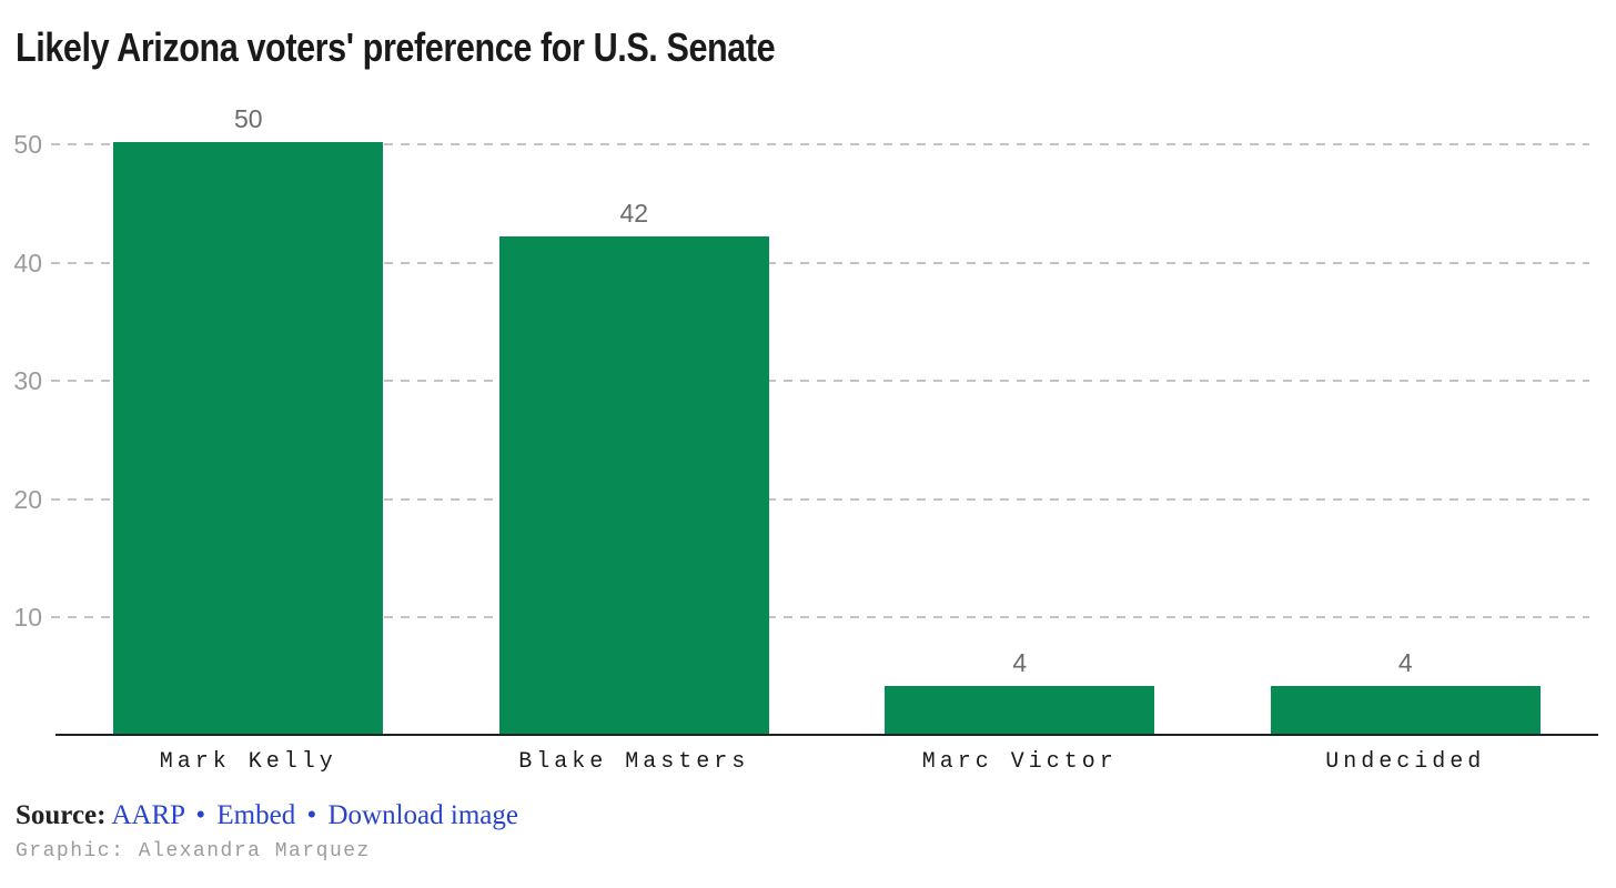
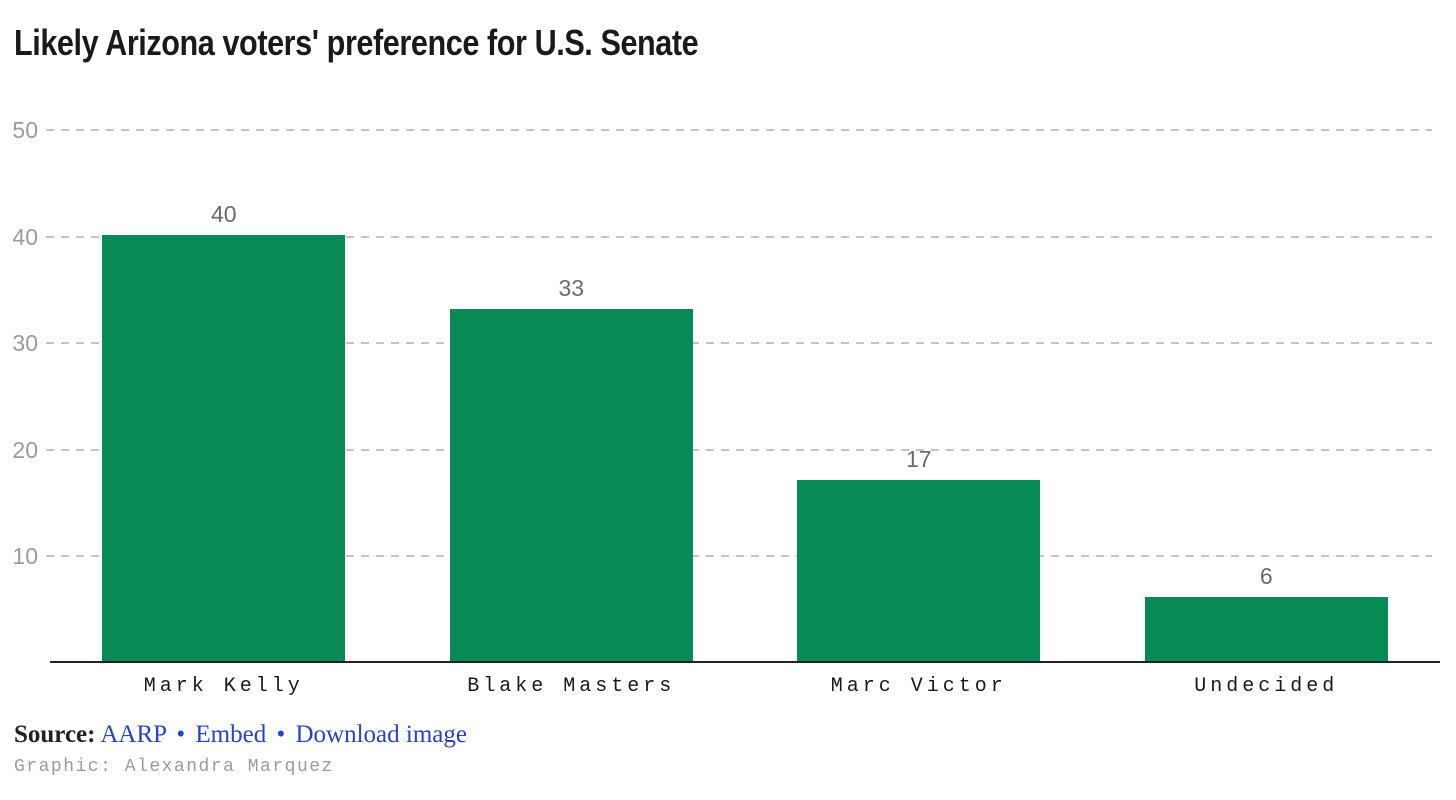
Mark Kelly: 50 -> 40
Blake Masters: 42 -> 33
Marc Victor: 4 -> 17
Undecided: 4 -> 6
